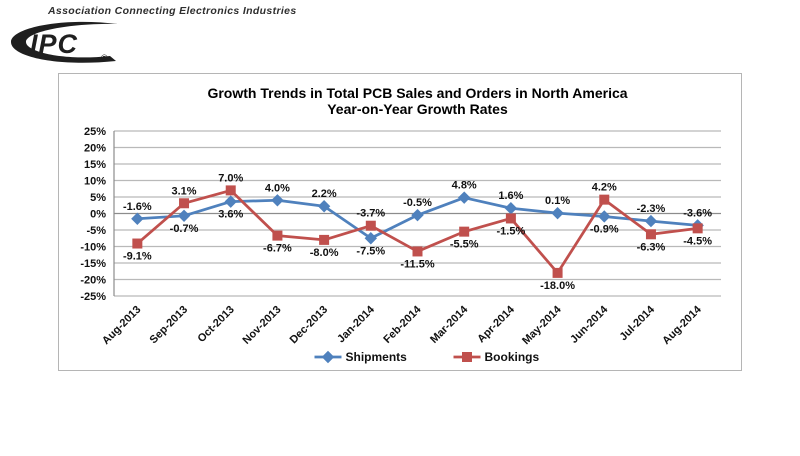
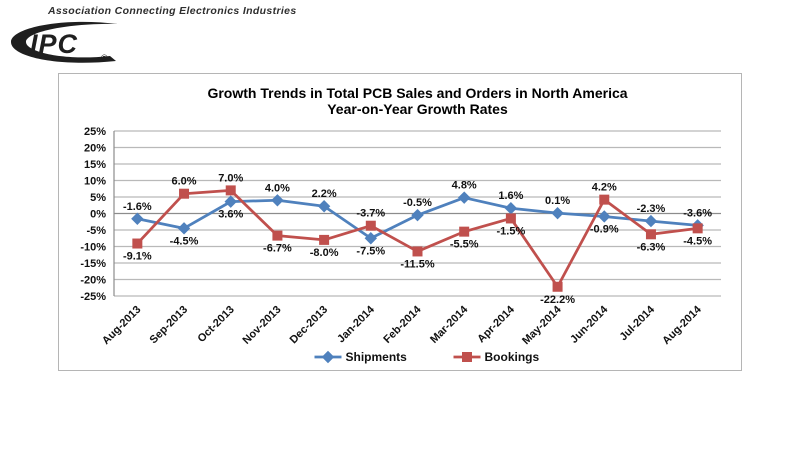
Shipments/Sep-2013: -0.7% -> -4.5%
Bookings/Sep-2013: 3.1% -> 6.0%
Bookings/May-2014: -18.0% -> -22.2%
